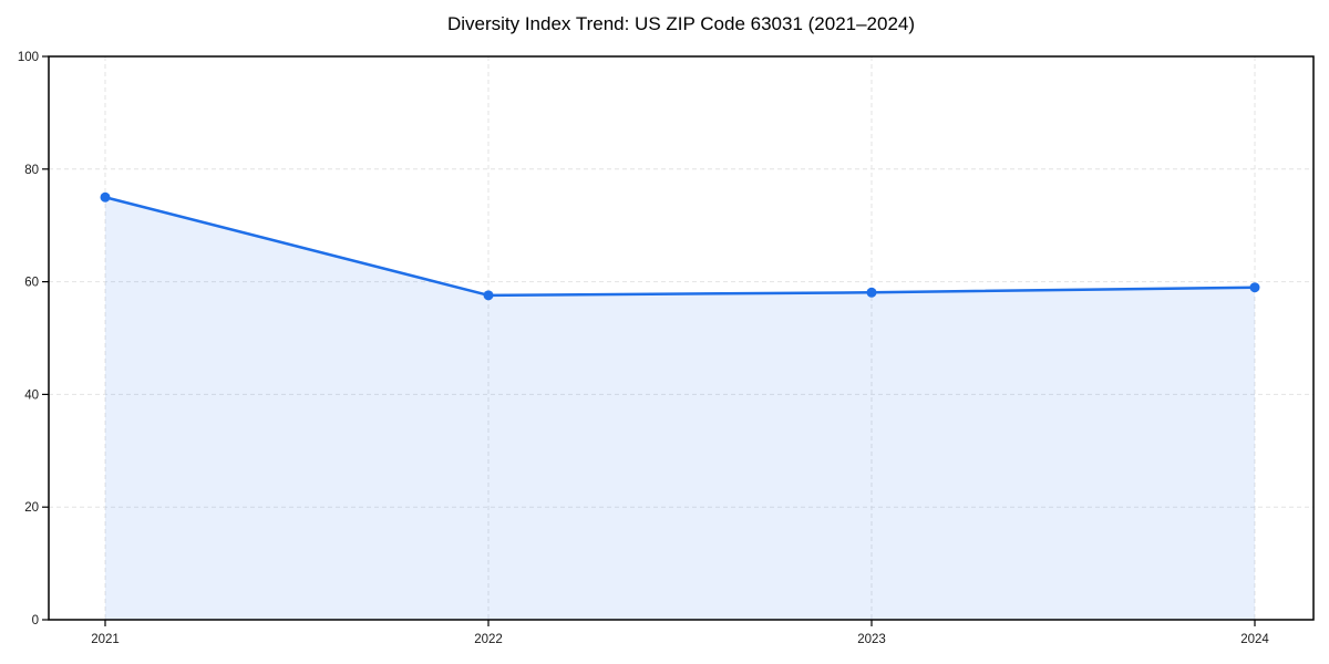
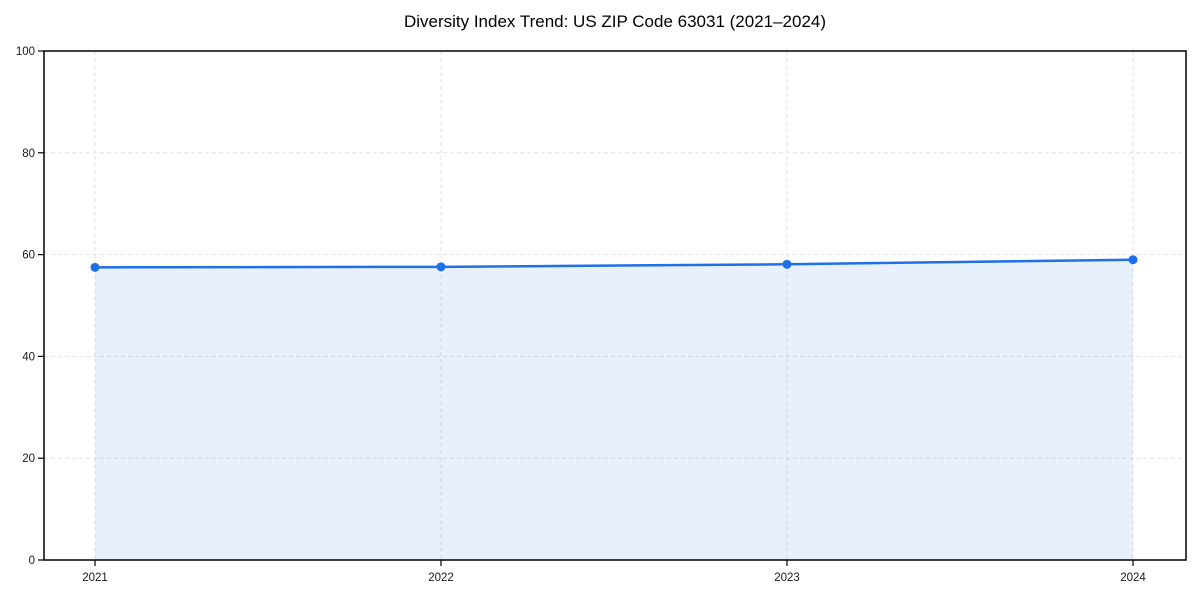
2021: 75 -> 58
